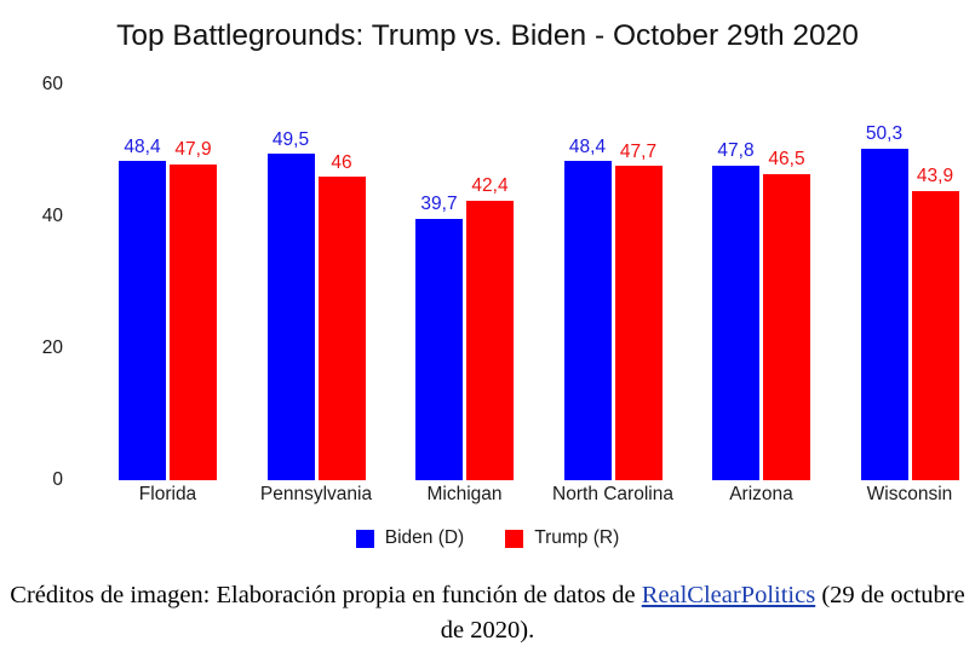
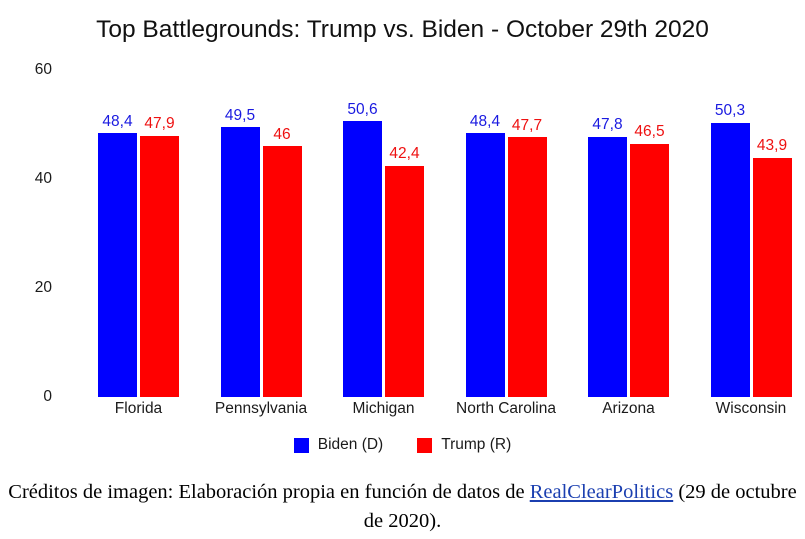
Biden (D)/Michigan: 39,7 -> 50,6
